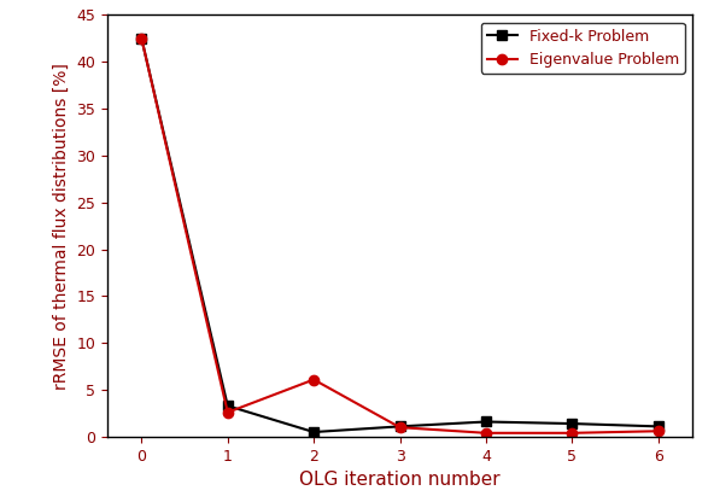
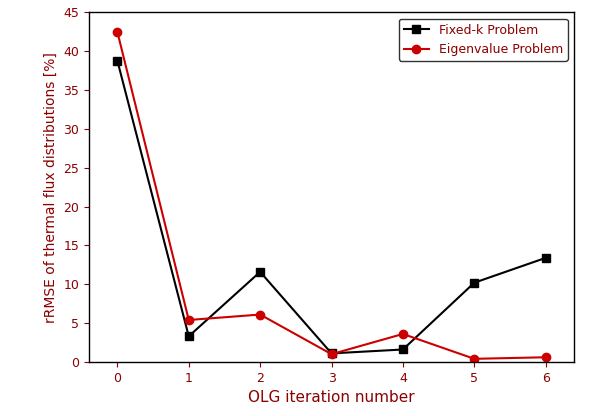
Fixed-k Problem/0: 42.5 -> 38.8
Eigenvalue Problem/1: 2.6 -> 5.4
Fixed-k Problem/2: 0.5 -> 11.6
Eigenvalue Problem/4: 0.4 -> 3.6
Fixed-k Problem/5: 1.4 -> 10.2
Fixed-k Problem/6: 1.1 -> 13.4
